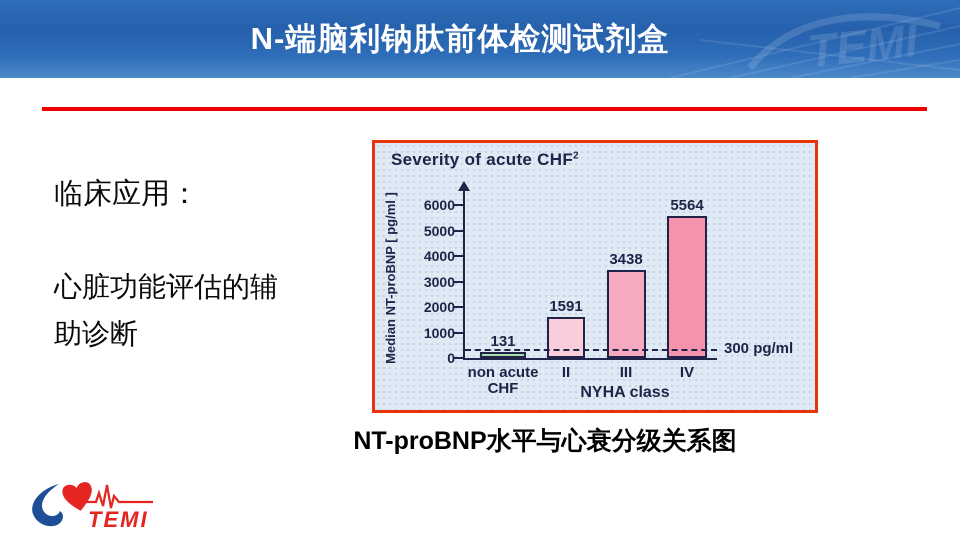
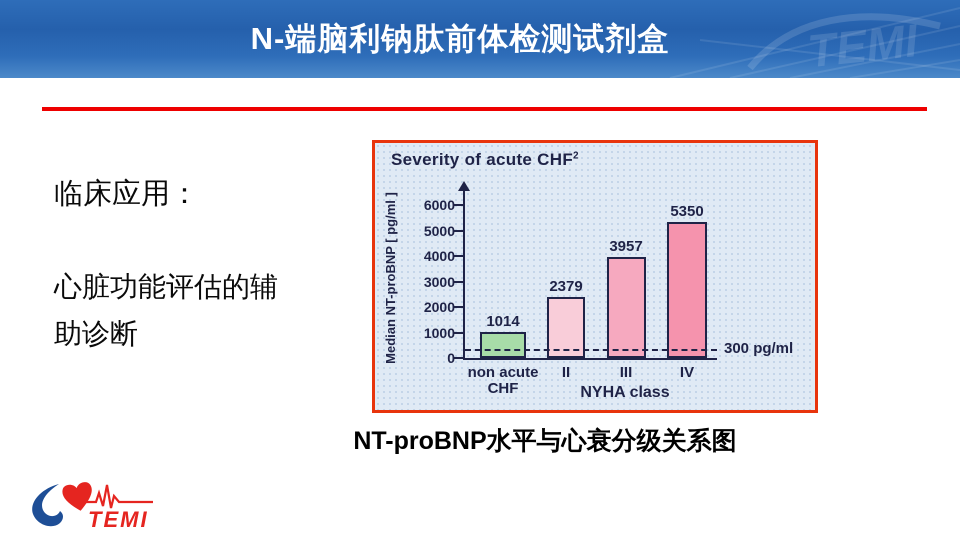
non acute CHF: 131 -> 1014
II: 1591 -> 2379
III: 3438 -> 3957
IV: 5564 -> 5350
